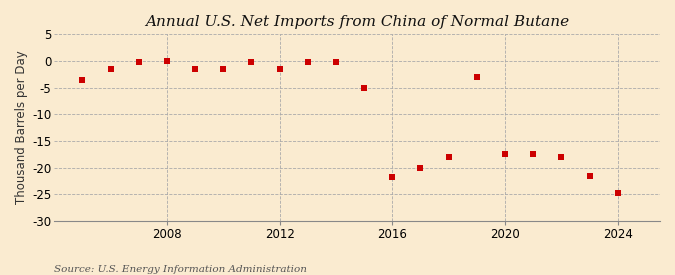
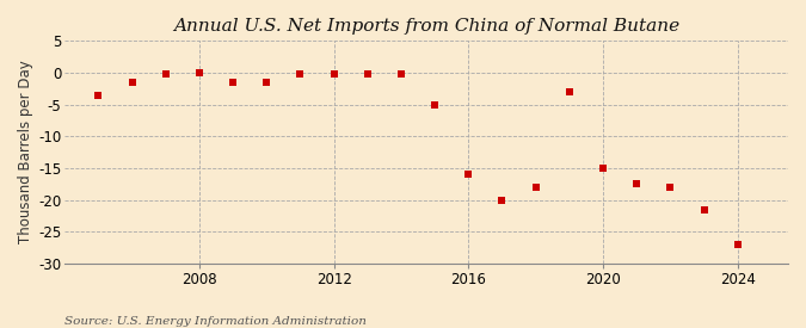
2012: -1.6 -> -0.1
2016: -21.8 -> -16.0
2020: -17.4 -> -15.0
2024: -24.8 -> -27.0
